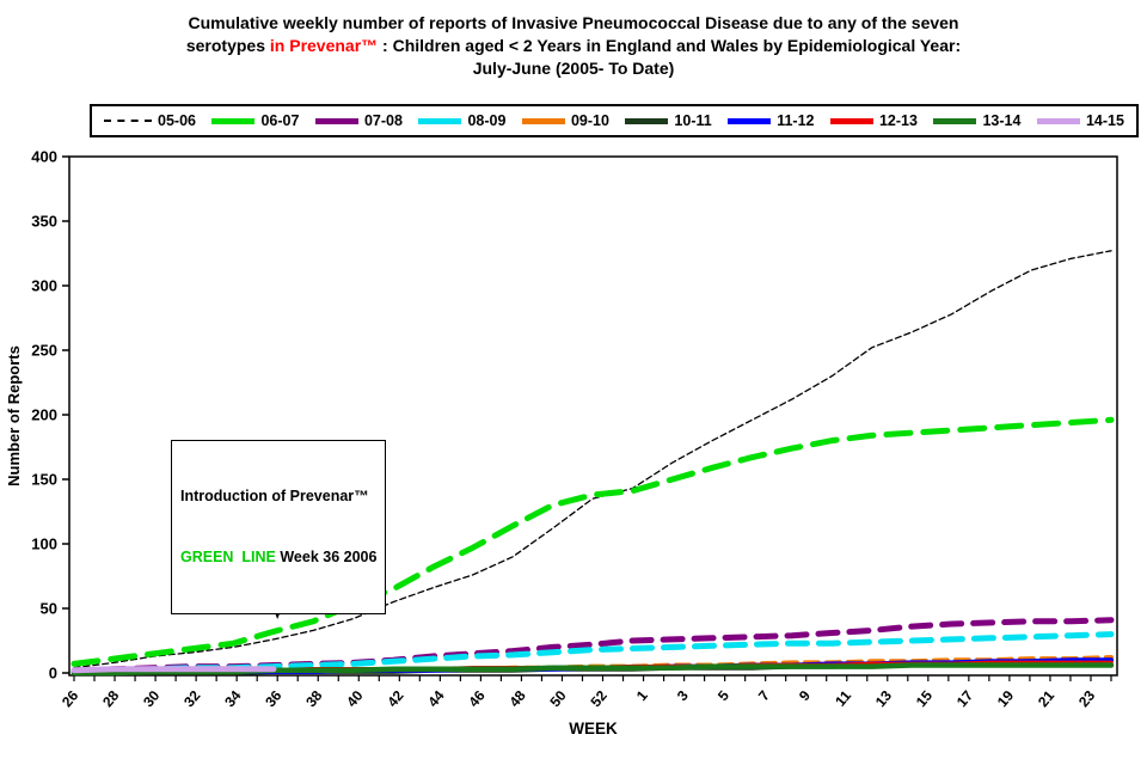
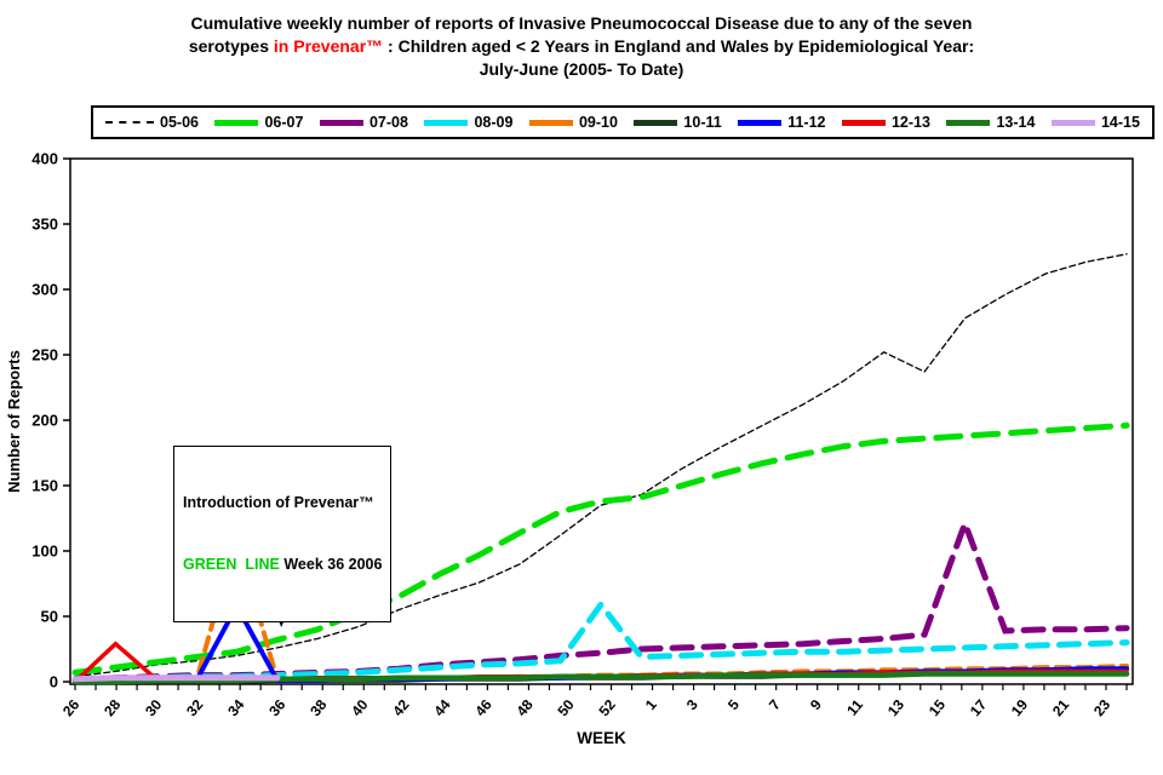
12-13/28: 1 -> 29
09-10/34: 1 -> 111
11-12/34: 1 -> 58
08-09/52: 18 -> 59
05-06/15: 264 -> 237
07-08/17: 38 -> 121
